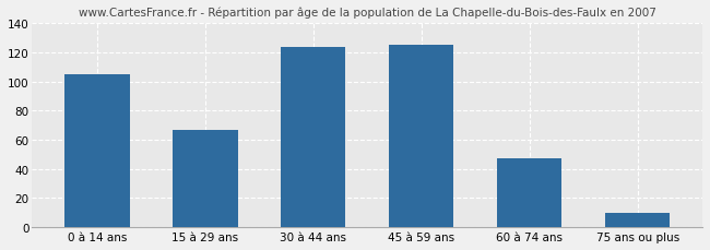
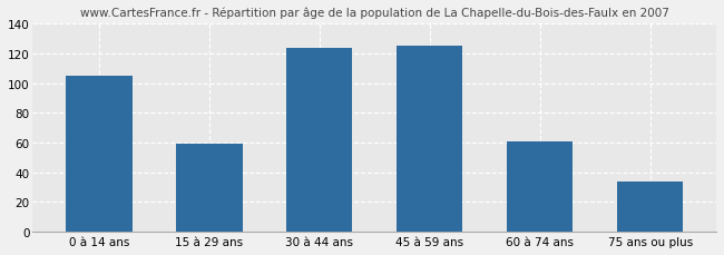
15 à 29 ans: 67 -> 59
60 à 74 ans: 47 -> 61
75 ans ou plus: 10 -> 34
